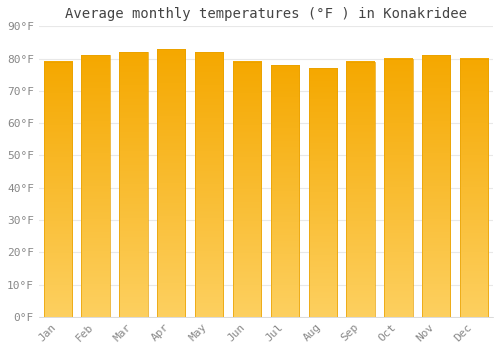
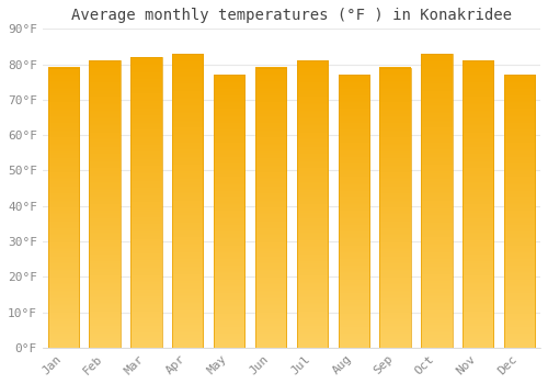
May: 82°F -> 77°F
Jul: 78°F -> 81°F
Oct: 80°F -> 83°F
Dec: 80°F -> 77°F
